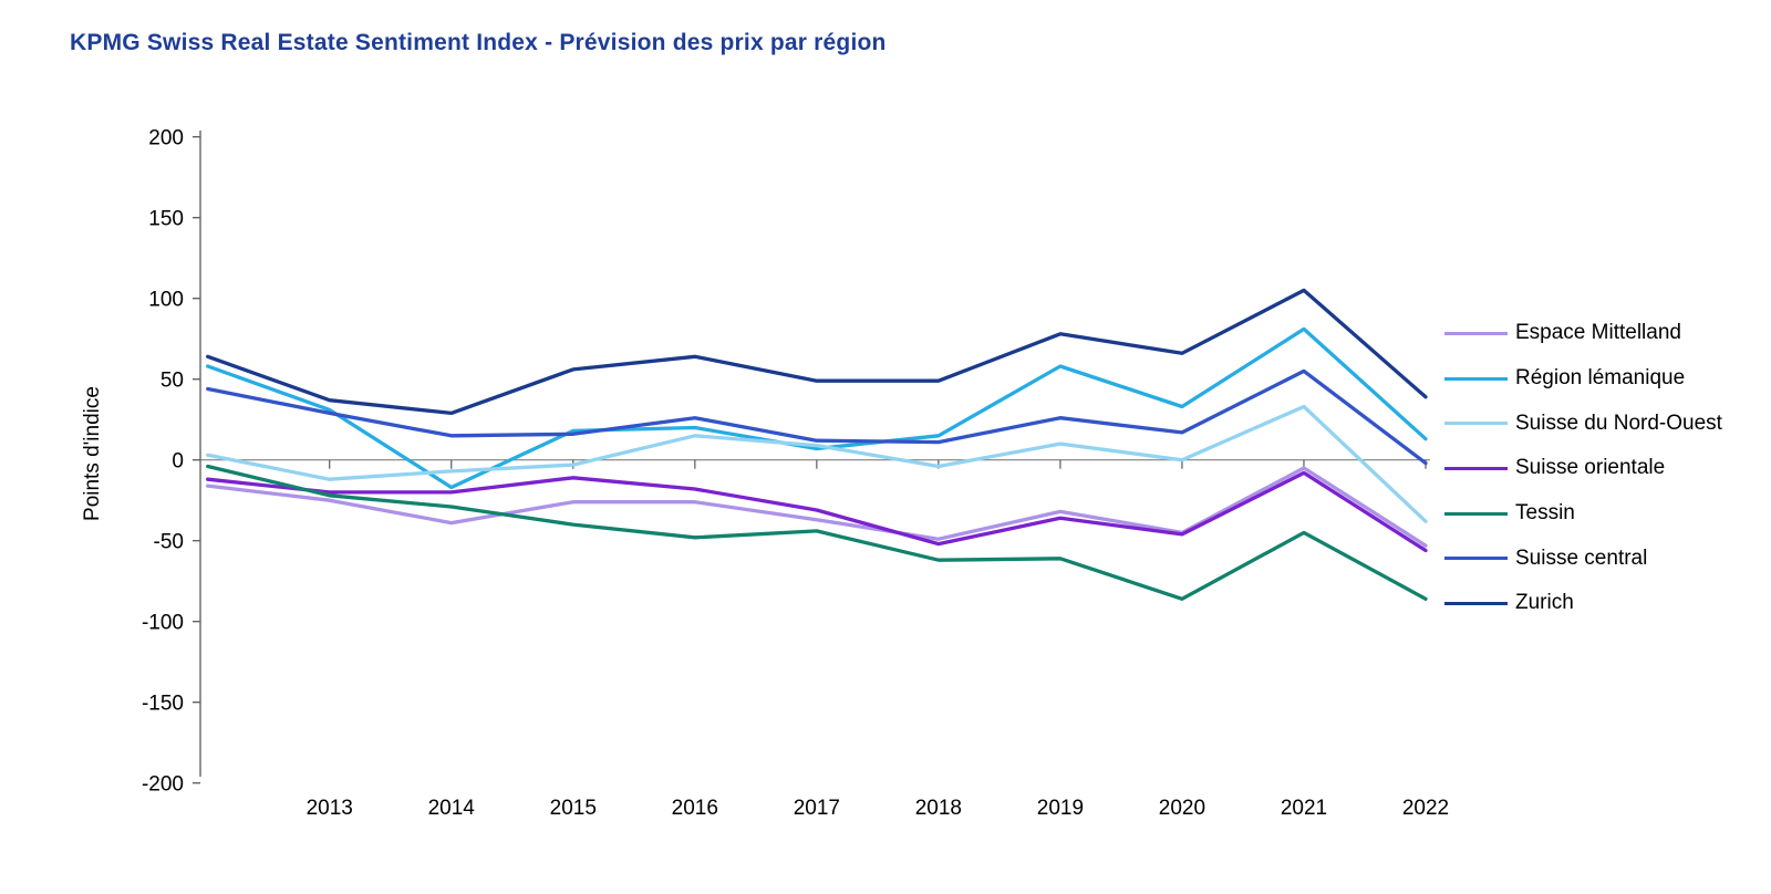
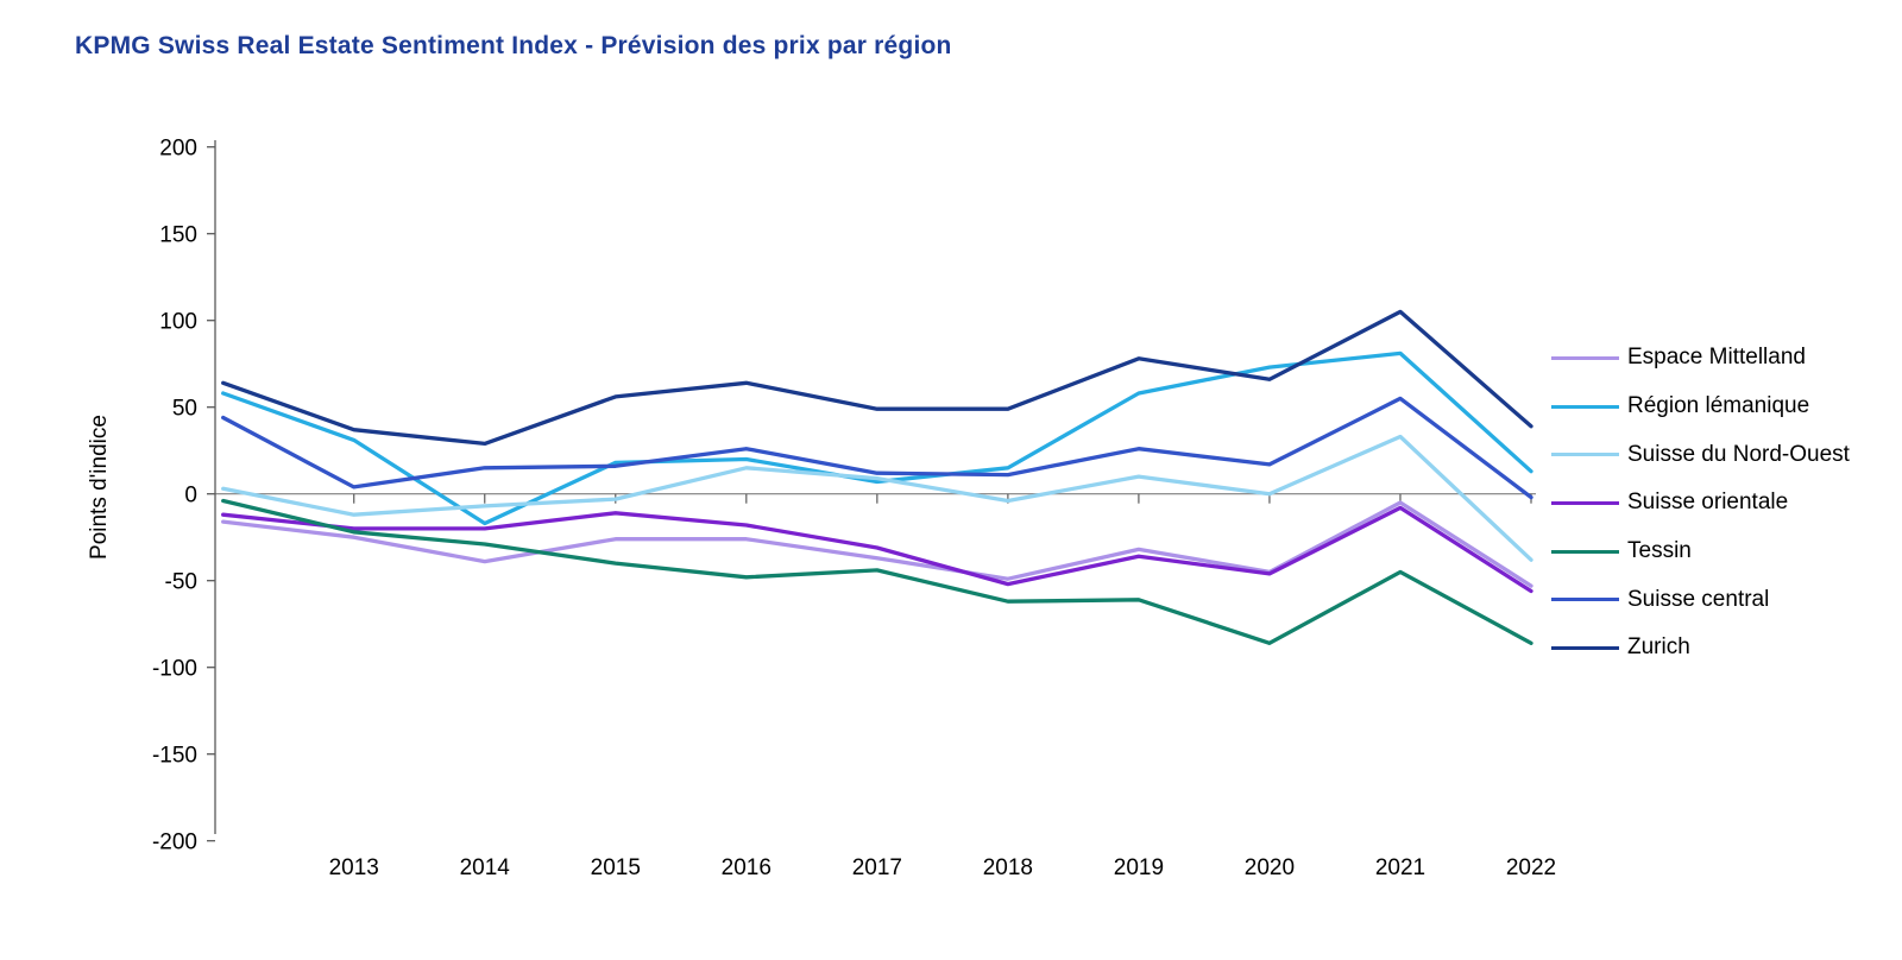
Suisse central/2013: 29 -> 4
Région lémanique/2020: 33 -> 73
